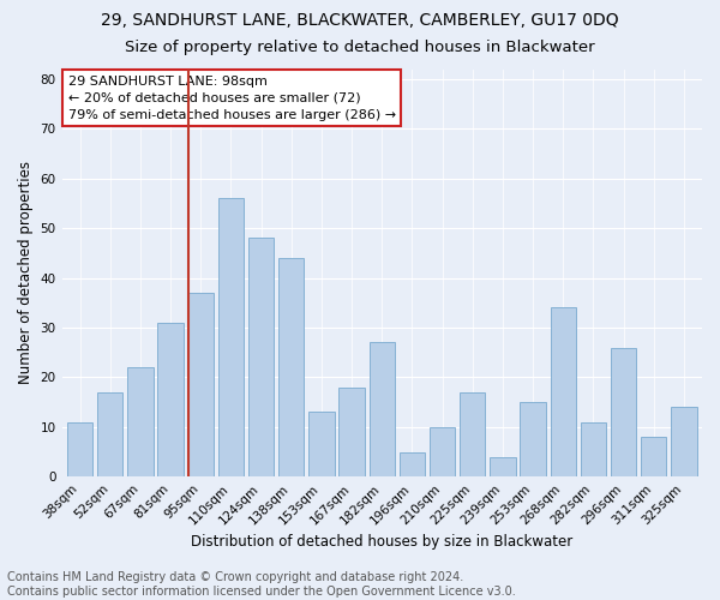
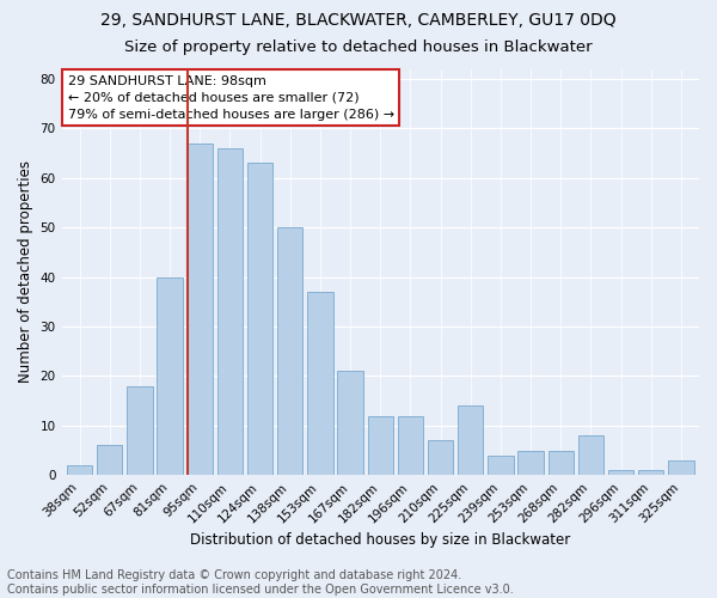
38sqm: 11 -> 2
52sqm: 17 -> 6
67sqm: 22 -> 18
81sqm: 31 -> 40
95sqm: 37 -> 67
110sqm: 56 -> 66
124sqm: 48 -> 63
138sqm: 44 -> 50
153sqm: 13 -> 37
167sqm: 18 -> 21
182sqm: 27 -> 12
196sqm: 5 -> 12
210sqm: 10 -> 7
225sqm: 17 -> 14
253sqm: 15 -> 5
268sqm: 34 -> 5
282sqm: 11 -> 8
296sqm: 26 -> 1
311sqm: 8 -> 1
325sqm: 14 -> 3
